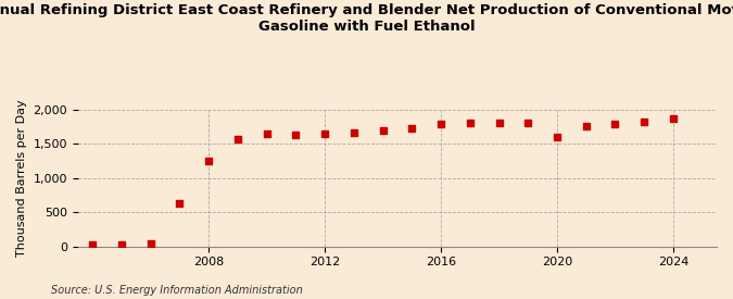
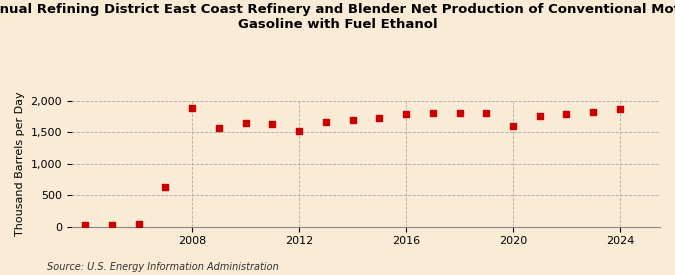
2008: 1,250 -> 1,880
2012: 1,640 -> 1,520
